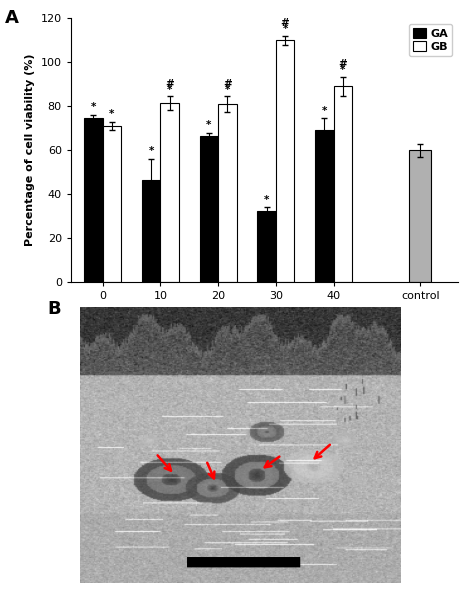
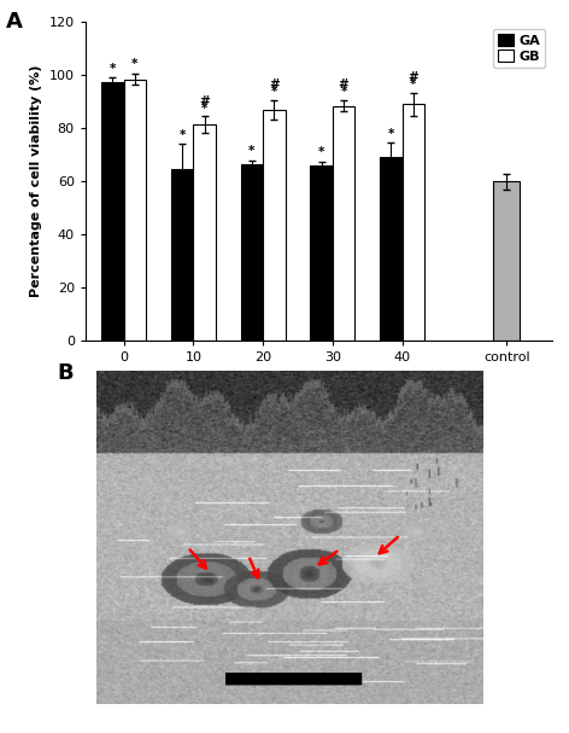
GA/0: 74.5 -> 97.5
GB/0: 71.0 -> 98.5
GA/10: 46.5 -> 64.5
GB/20: 81.0 -> 87.0
GA/30: 32.5 -> 66.0
GB/30: 110.0 -> 88.5
